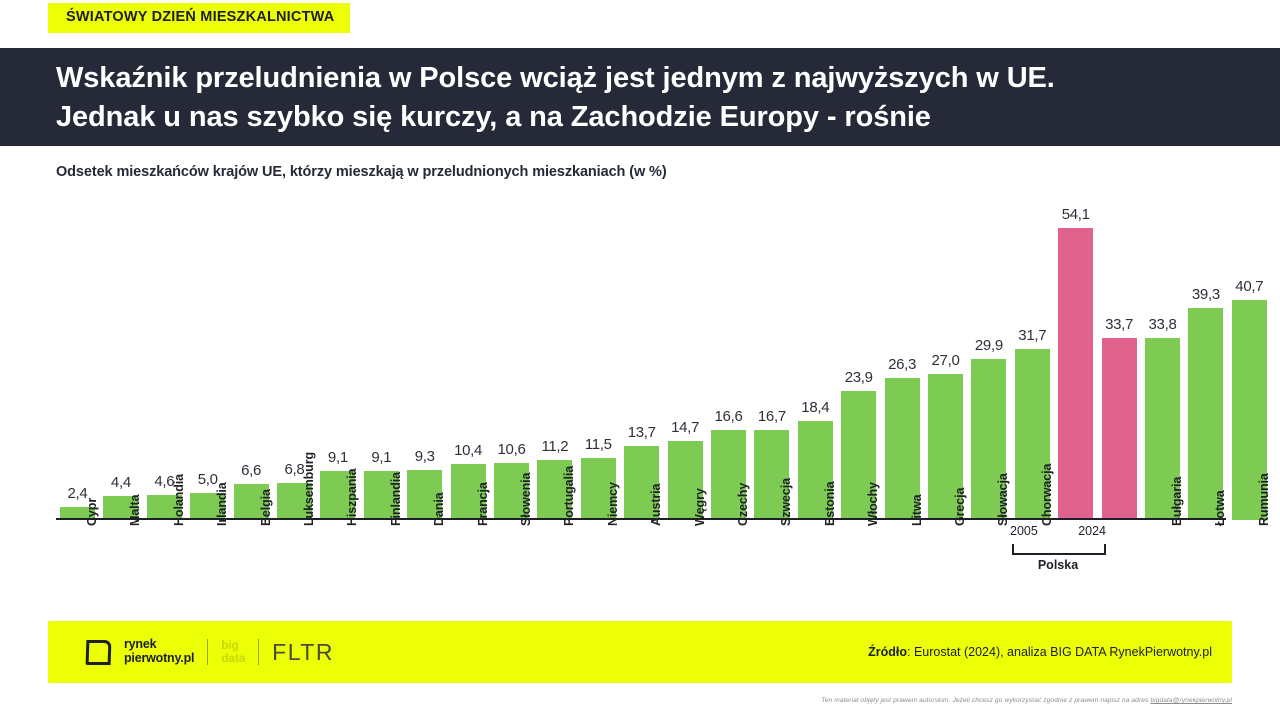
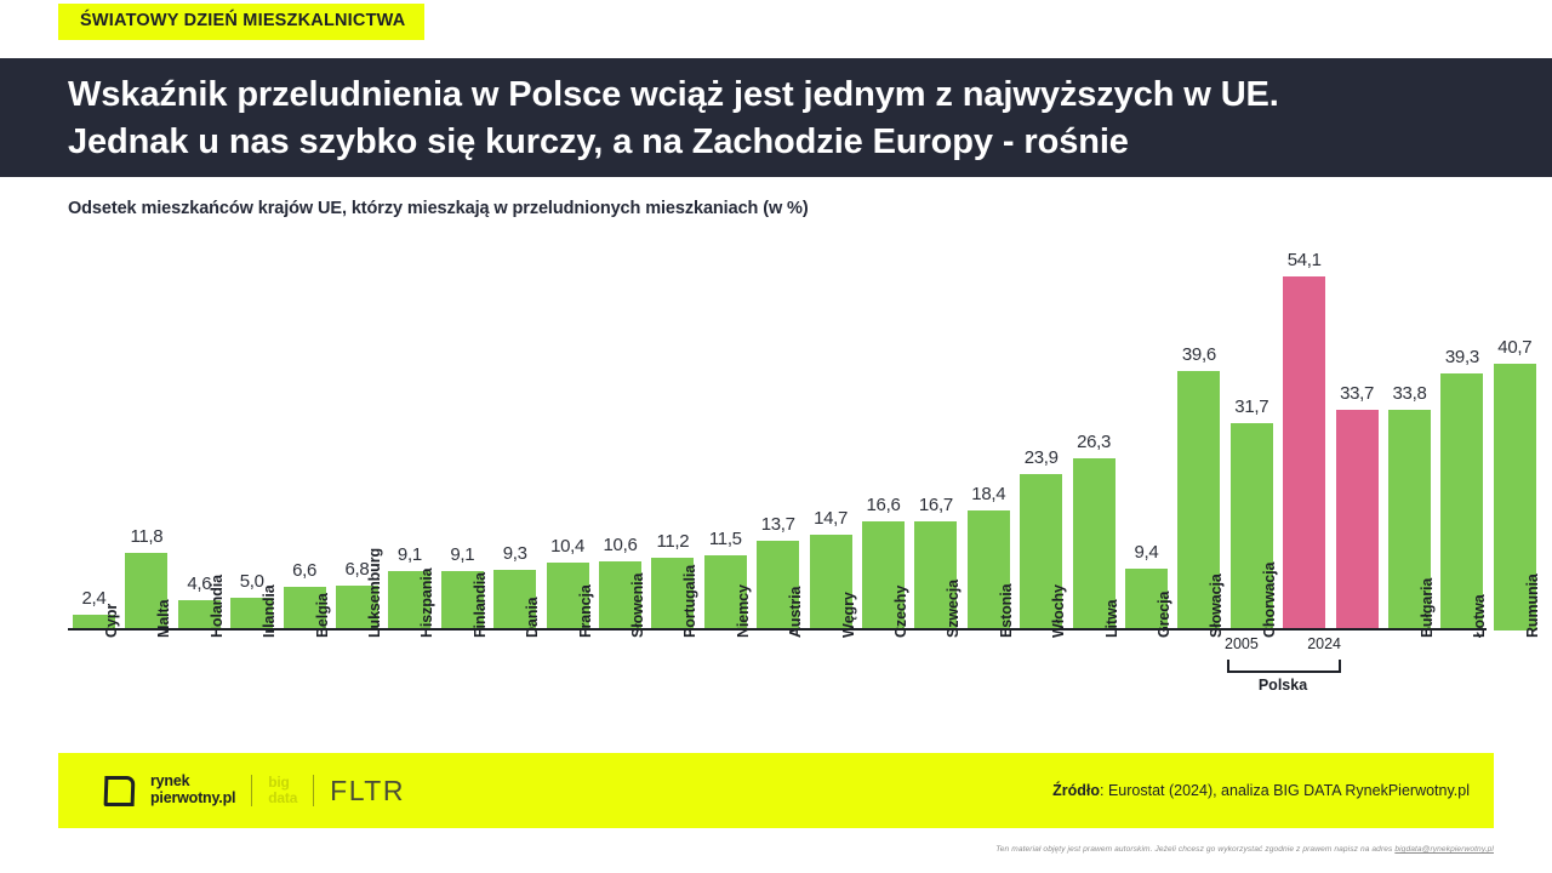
Malta: 4,4 -> 11,8
Grecja: 27,0 -> 9,4
Słowacja: 29,9 -> 39,6
